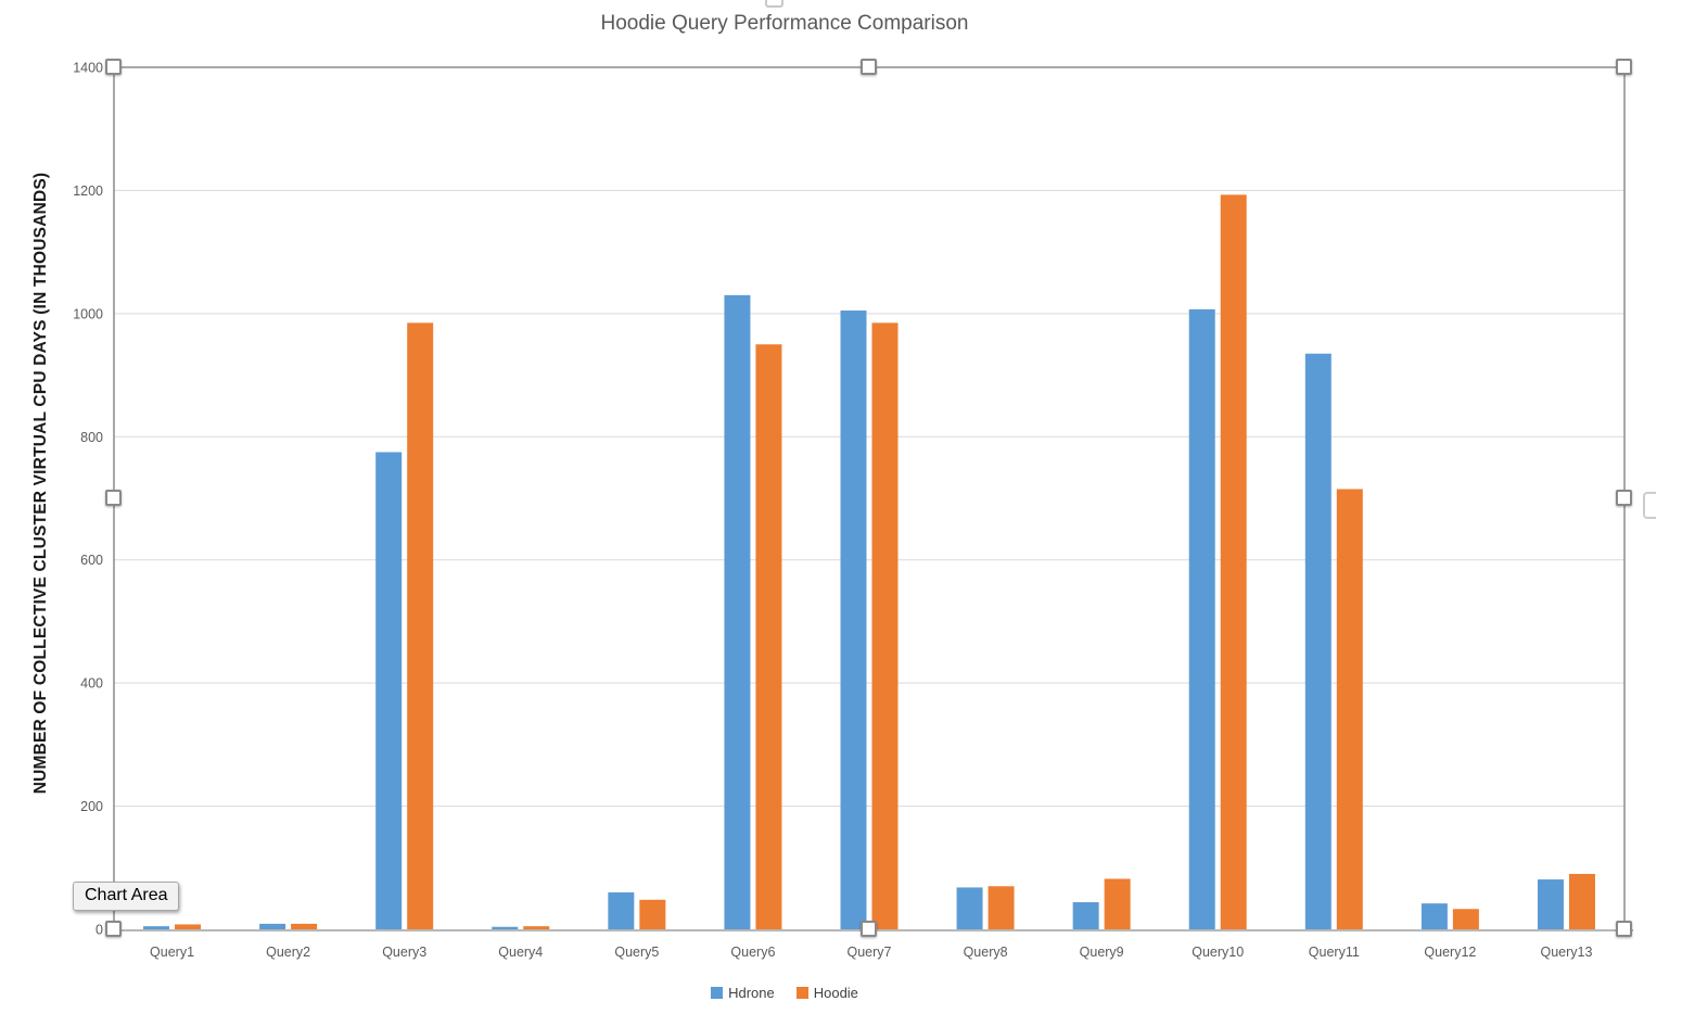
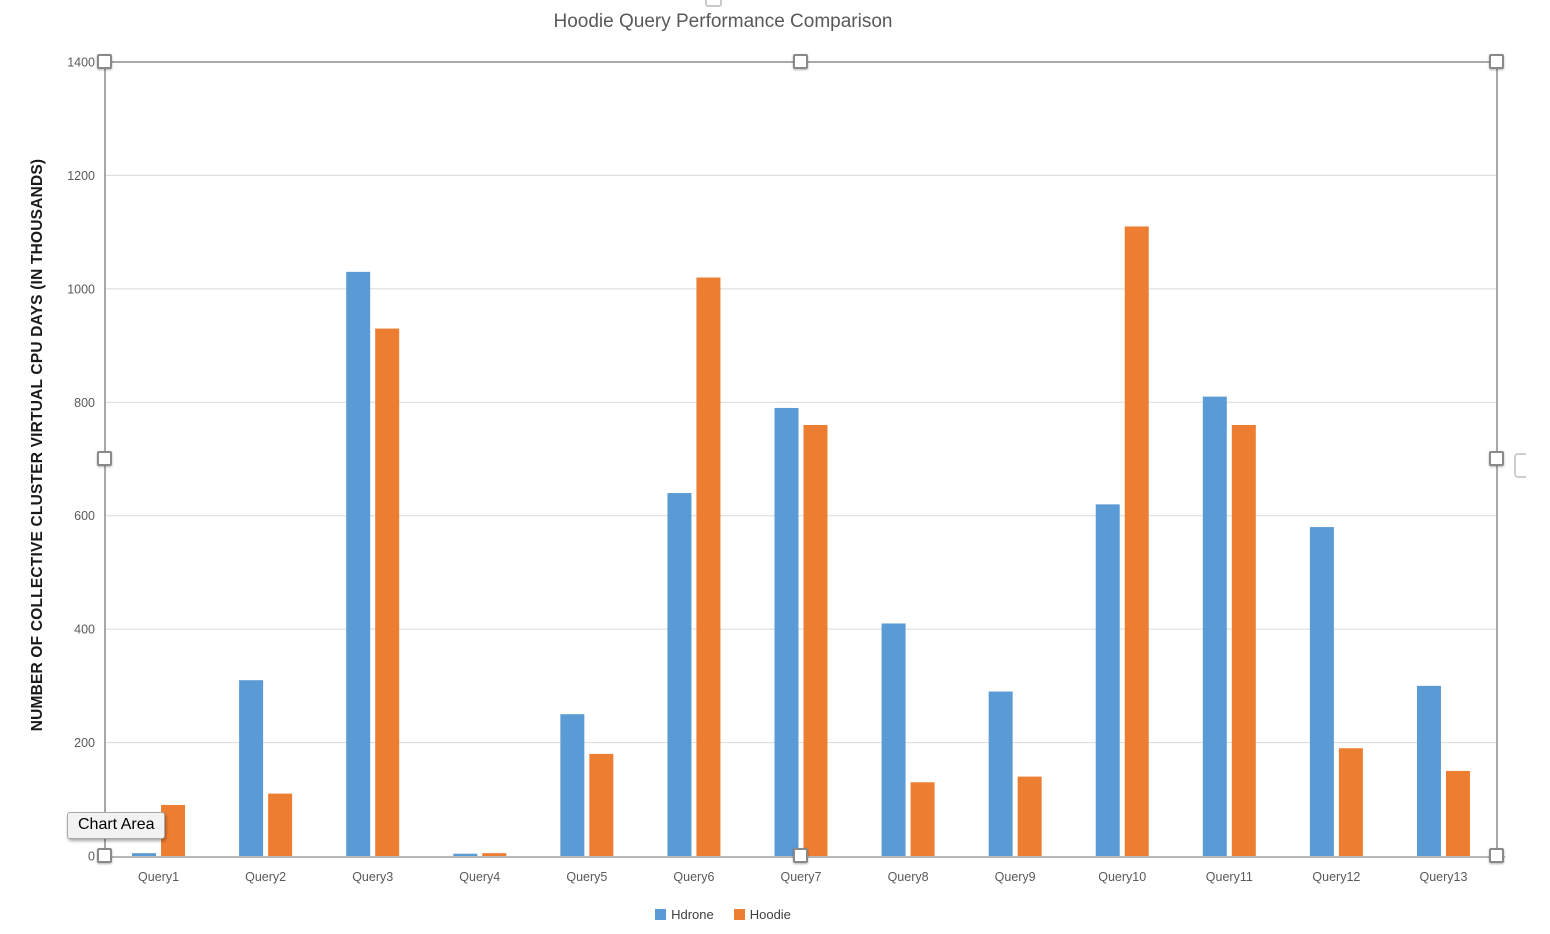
Hoodie/Query1: 10 -> 90
Hdrone/Query2: 10 -> 310
Hoodie/Query2: 10 -> 110
Hdrone/Query3: 780 -> 1030
Hoodie/Query3: 980 -> 930
Hdrone/Query5: 60 -> 250
Hoodie/Query5: 50 -> 180
Hdrone/Query6: 1030 -> 640
Hoodie/Query6: 950 -> 1020
Hdrone/Query7: 1000 -> 790
Hoodie/Query7: 980 -> 760
Hdrone/Query8: 70 -> 410
Hoodie/Query8: 70 -> 130
Hdrone/Query9: 40 -> 290
Hoodie/Query9: 80 -> 140
Hdrone/Query10: 1010 -> 620
Hoodie/Query10: 1190 -> 1110
Hdrone/Query11: 940 -> 810
Hoodie/Query11: 720 -> 760
Hdrone/Query12: 40 -> 580
Hoodie/Query12: 30 -> 190
Hdrone/Query13: 80 -> 300
Hoodie/Query13: 90 -> 150
